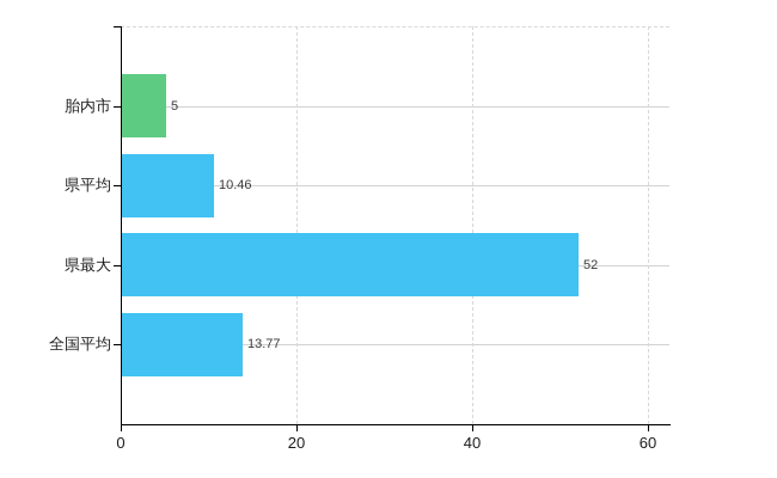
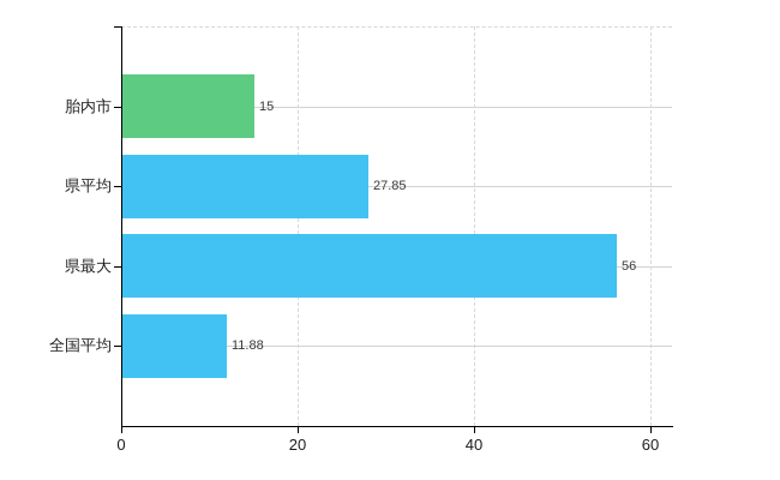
胎内市: 5 -> 15
県平均: 10.46 -> 27.85
県最大: 52 -> 56
全国平均: 13.77 -> 11.88
